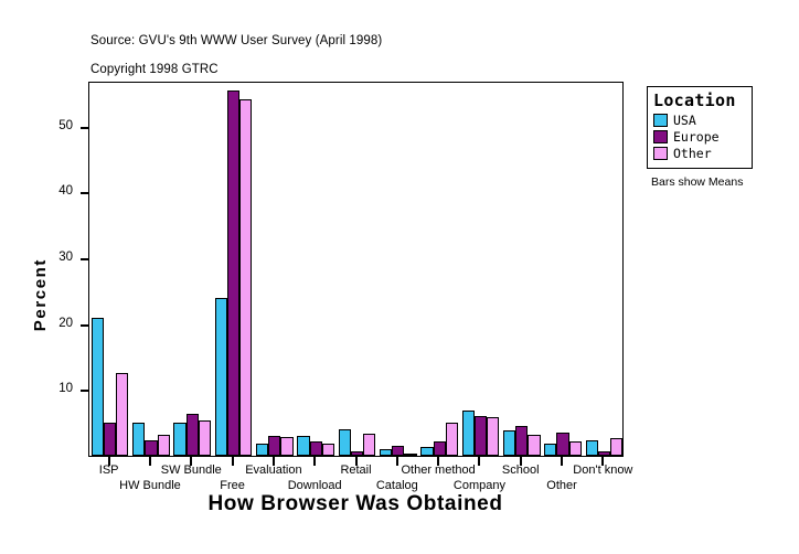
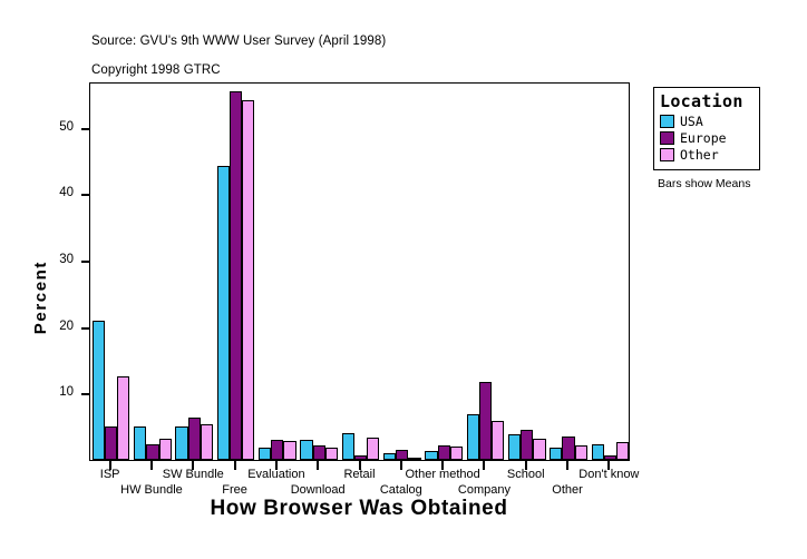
USA/Free: 24 -> 44
Other/Other method: 5 -> 2
Europe/Company: 6 -> 12
